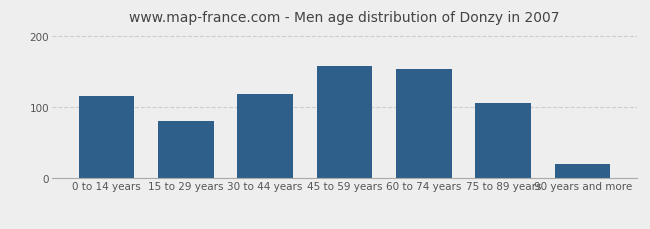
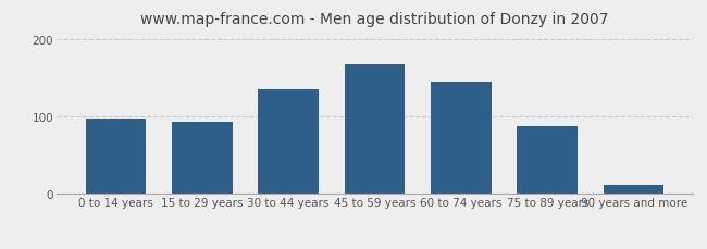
0 to 14 years: 116 -> 97
15 to 29 years: 80 -> 93
30 to 44 years: 118 -> 135
45 to 59 years: 158 -> 168
60 to 74 years: 154 -> 145
75 to 89 years: 106 -> 87
90 years and more: 20 -> 12
